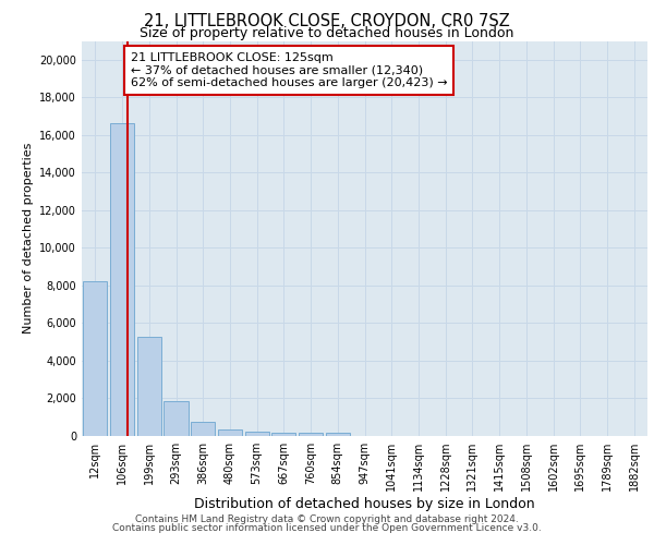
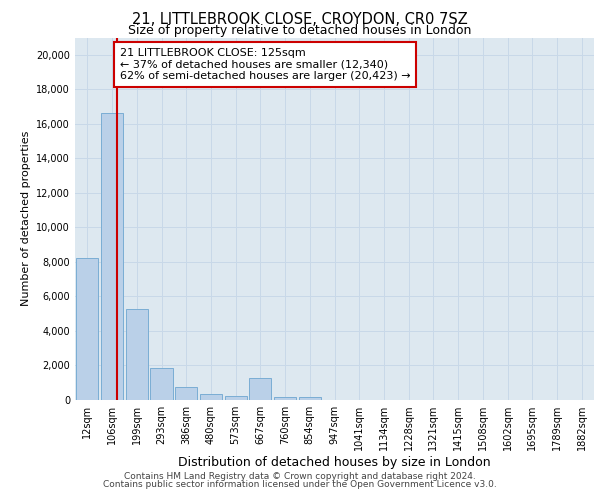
667sqm: 200 -> 1,300
